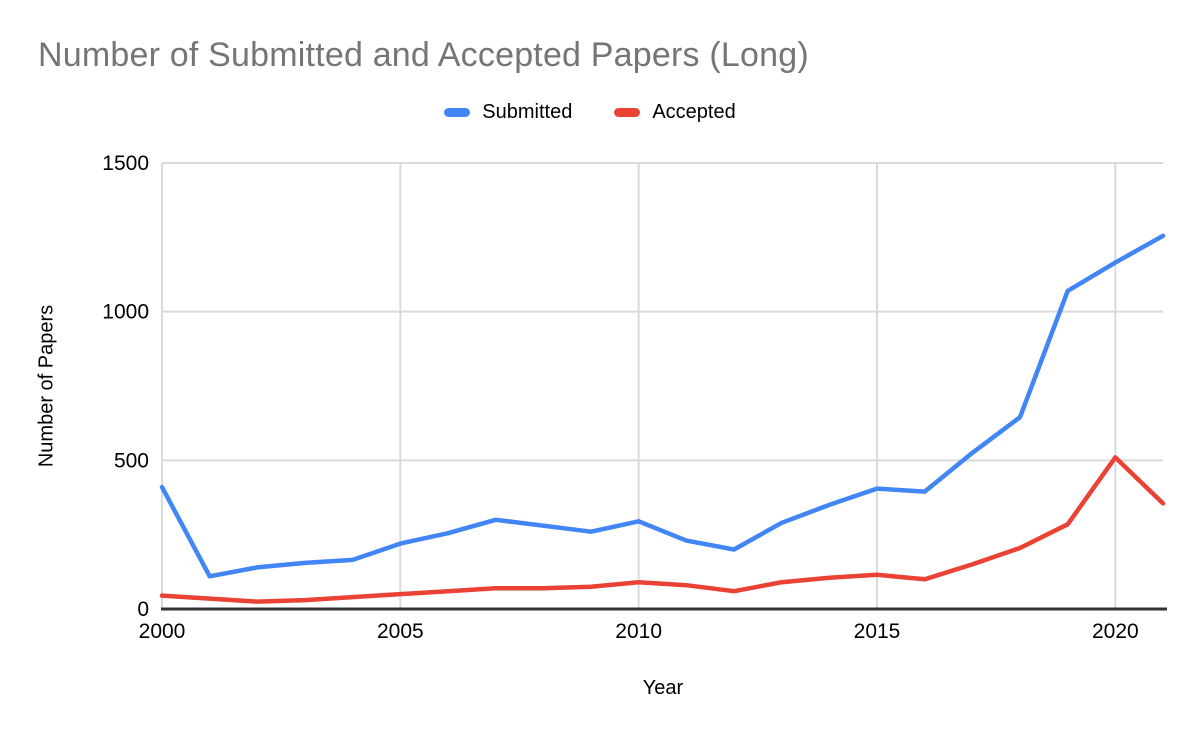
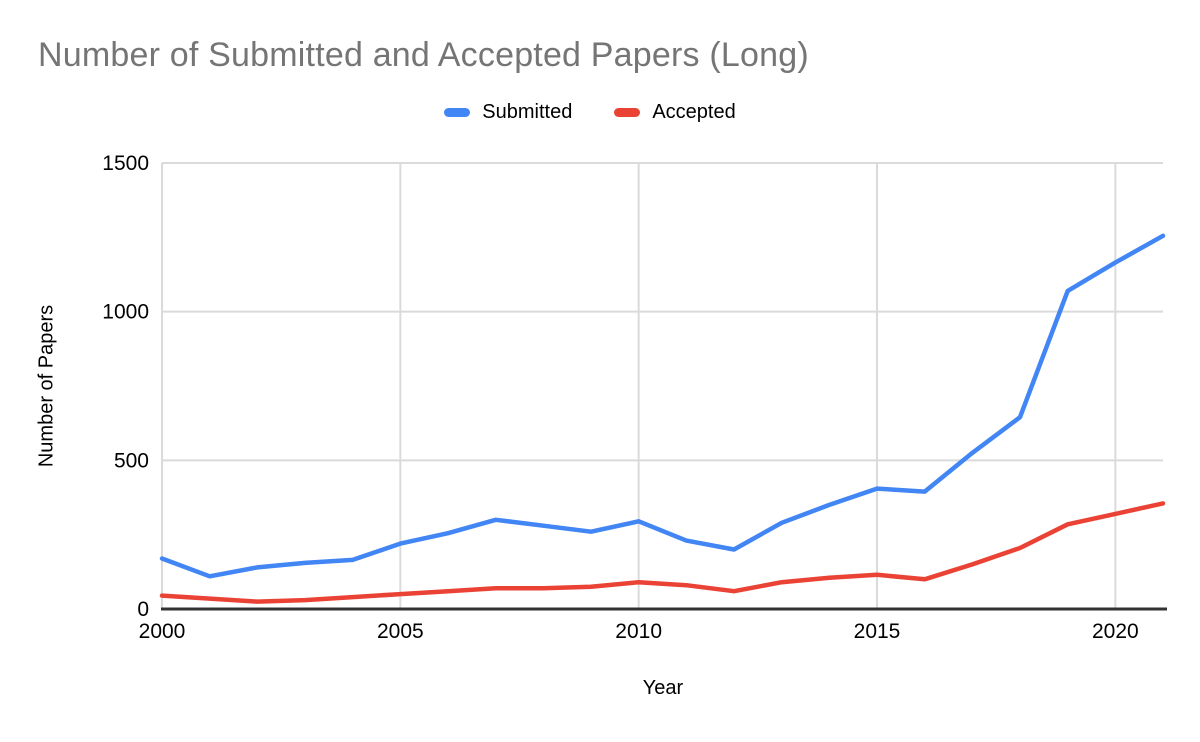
Submitted/2000: 410 -> 170
Accepted/2020: 510 -> 320
